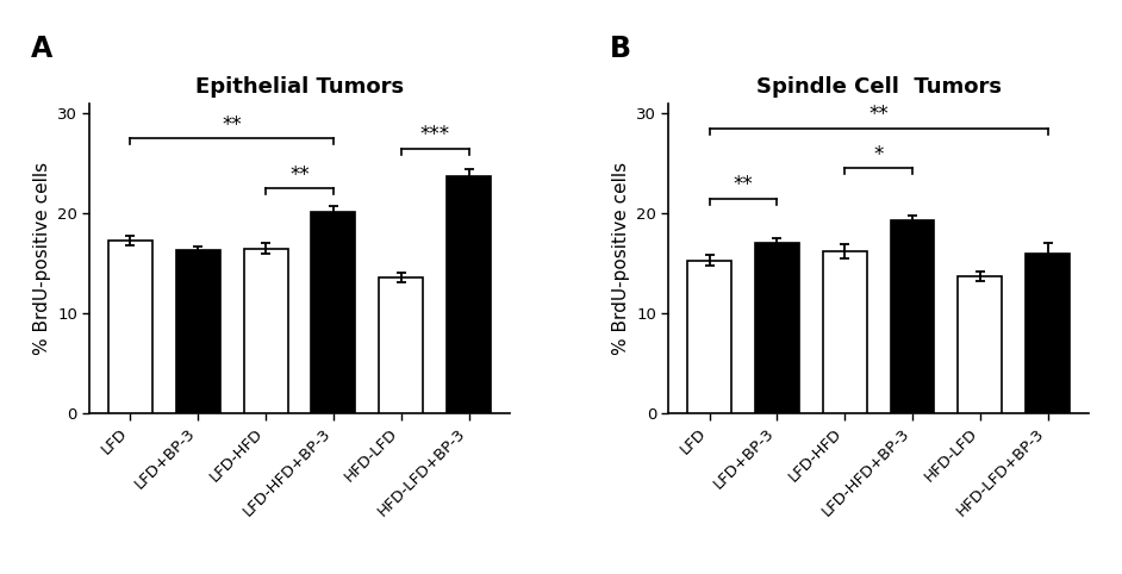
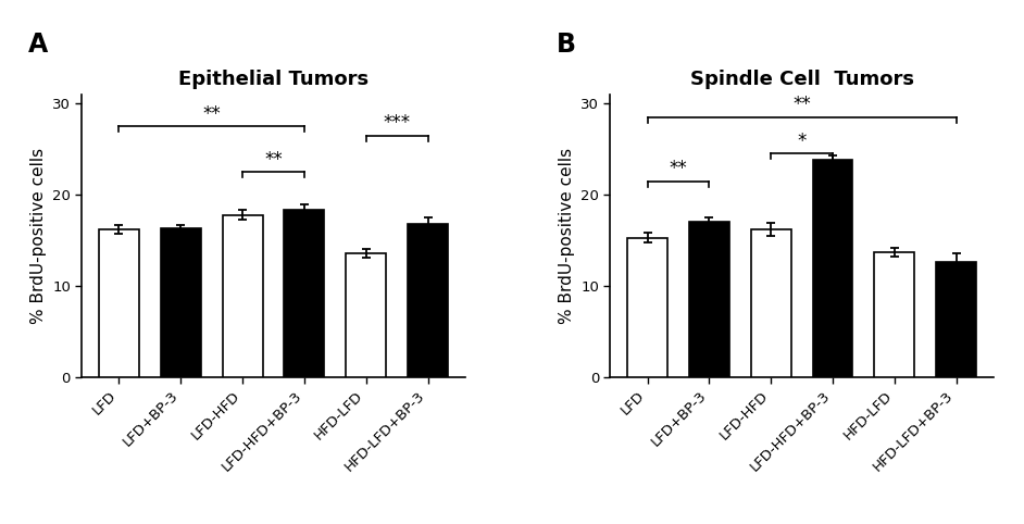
Epithelial Tumors/LFD: 17.3 -> 16.2
Epithelial Tumors/LFD-HFD: 16.5 -> 17.8
Epithelial Tumors/LFD-HFD+BP-3: 20.1 -> 18.4
Epithelial Tumors/HFD-LFD+BP-3: 23.7 -> 16.8
Spindle Cell Tumors/LFD-HFD+BP-3: 19.3 -> 23.8
Spindle Cell Tumors/HFD-LFD+BP-3: 16.0 -> 12.6
